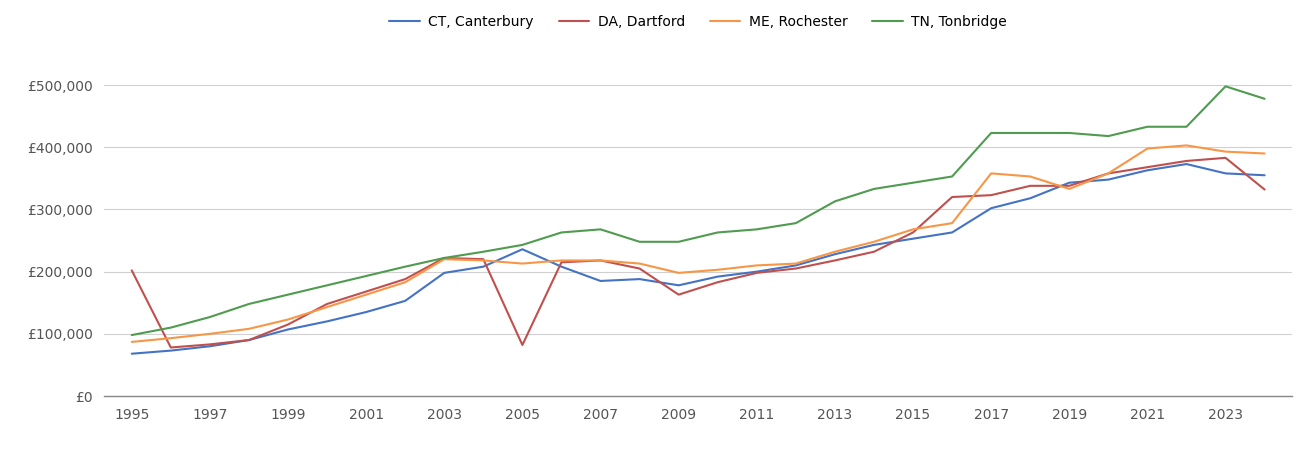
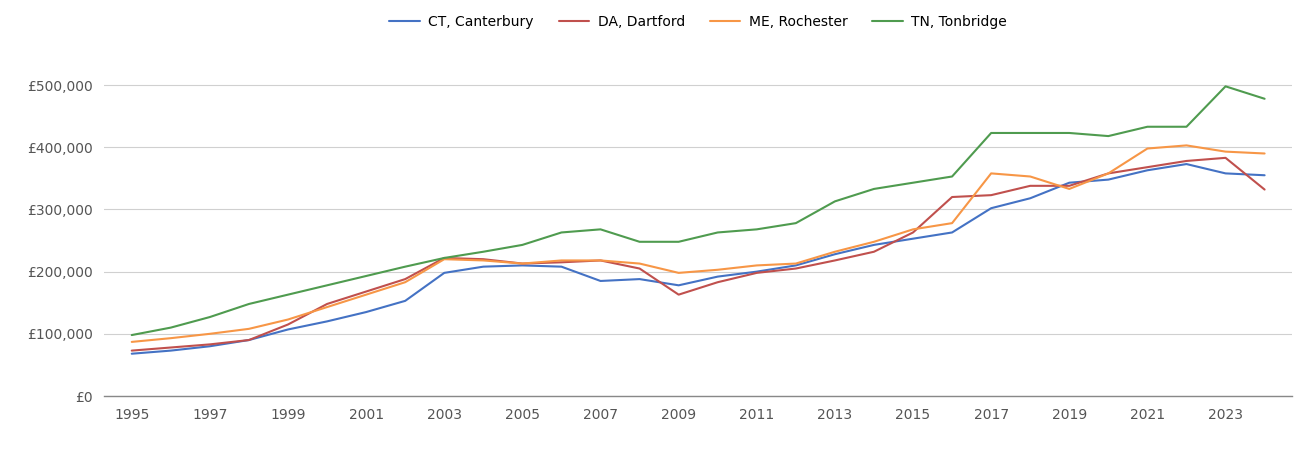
DA, Dartford/1995: £202,000 -> £73,000
CT, Canterbury/2005: £236,000 -> £210,000
DA, Dartford/2005: £82,000 -> £213,000
